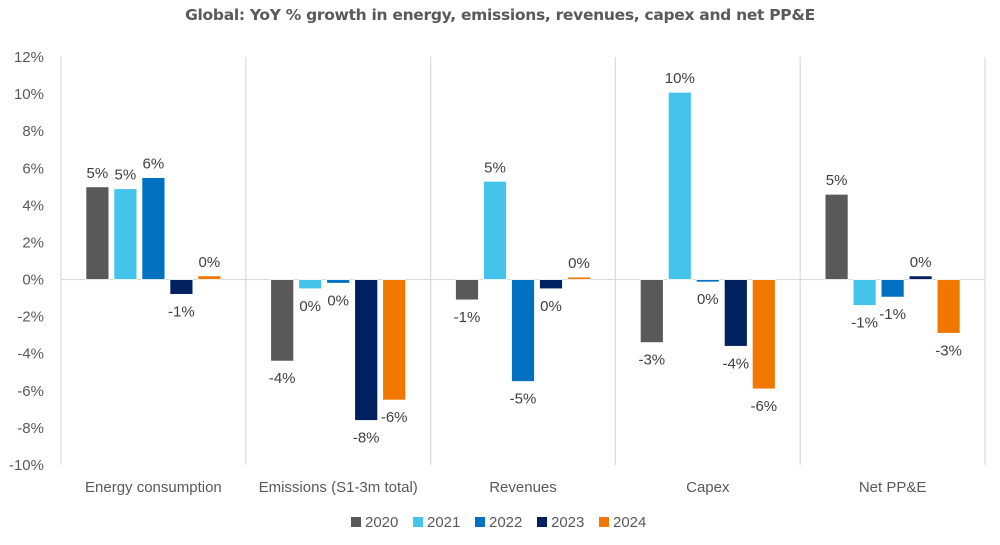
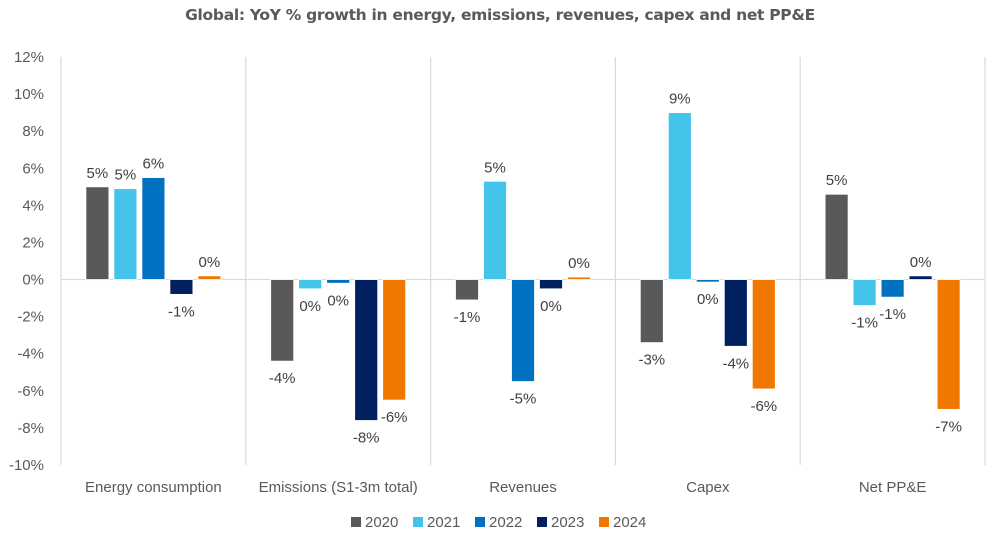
2021/Capex: 10% -> 9%
2024/Net PP&E: -3% -> -7%
